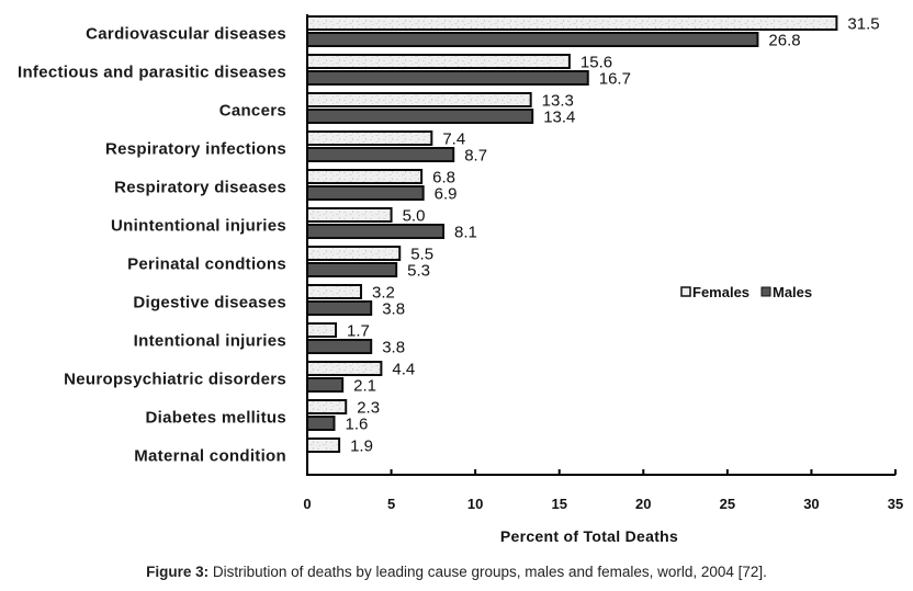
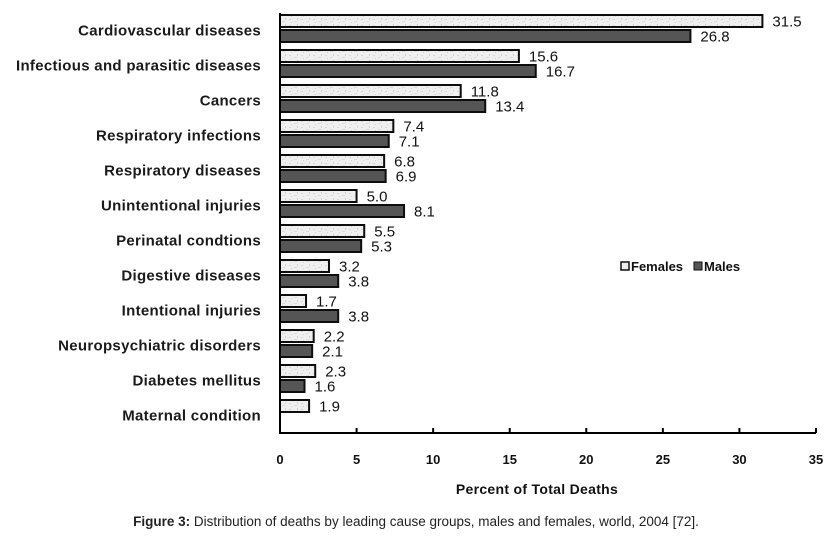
Females/Cancers: 13.3 -> 11.8
Males/Respiratory infections: 8.7 -> 7.1
Females/Neuropsychiatric disorders: 4.4 -> 2.2
